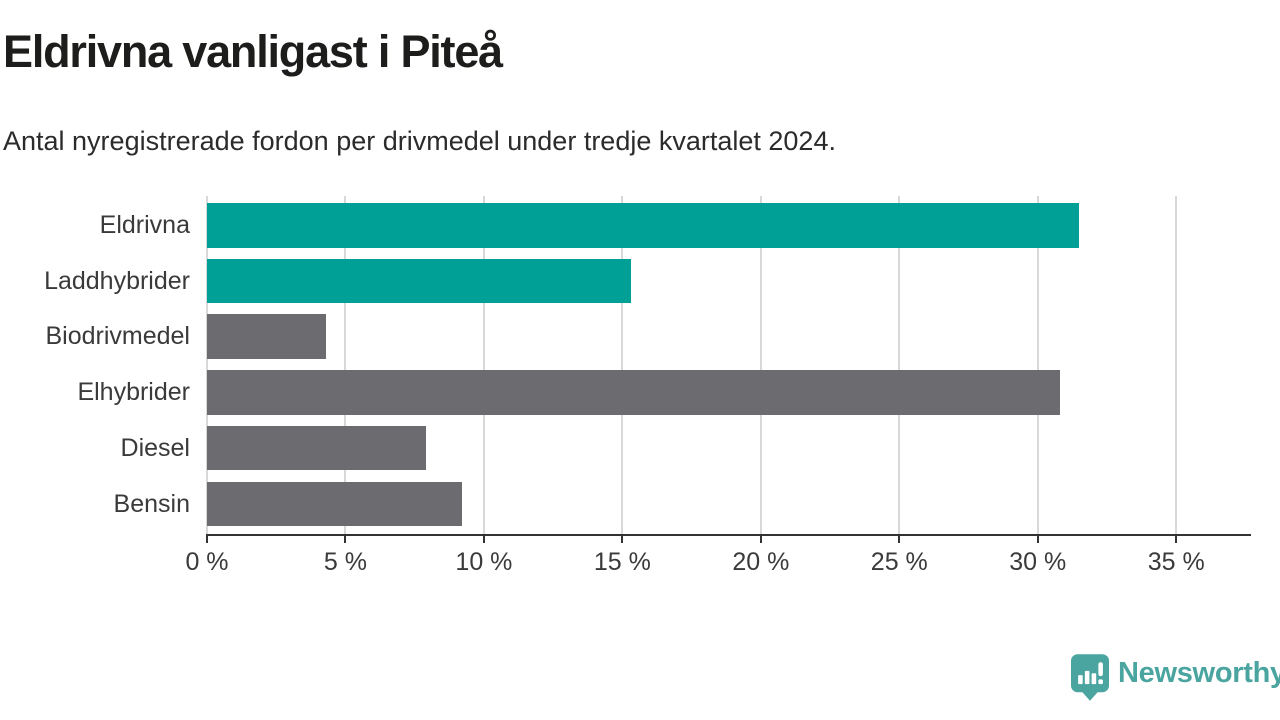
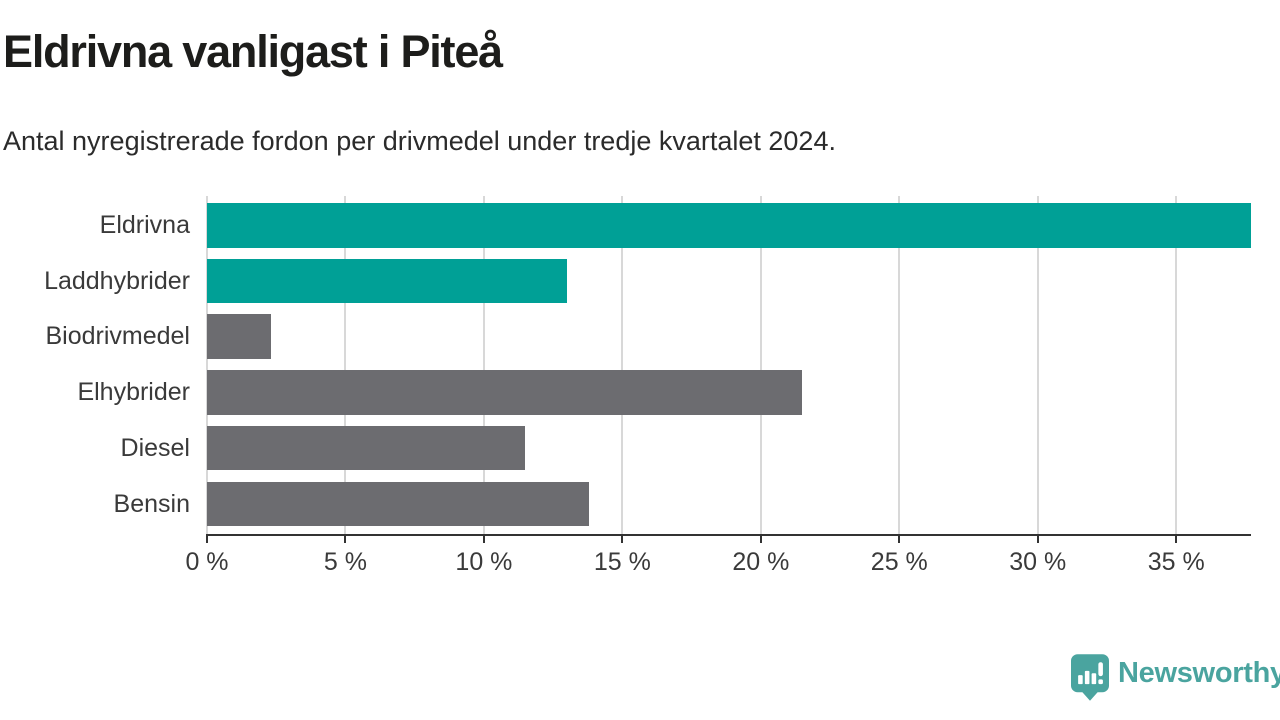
Eldrivna: 31.5% -> 37.7%
Laddhybrider: 15.3% -> 13.0%
Biodrivmedel: 4.3% -> 2.3%
Elhybrider: 30.8% -> 21.5%
Diesel: 7.9% -> 11.5%
Bensin: 9.2% -> 13.8%
